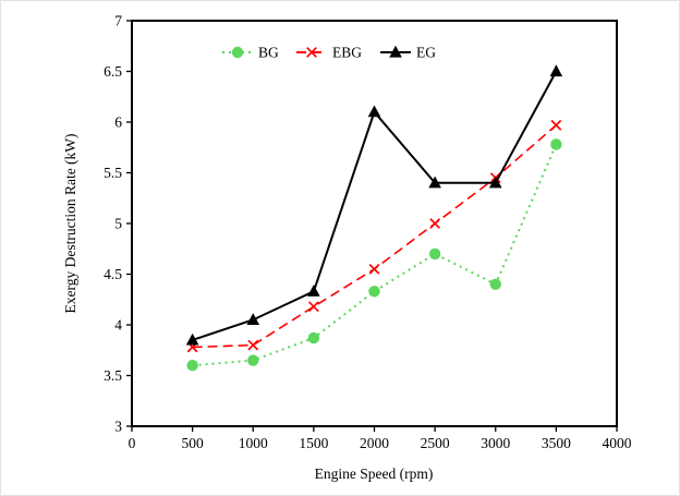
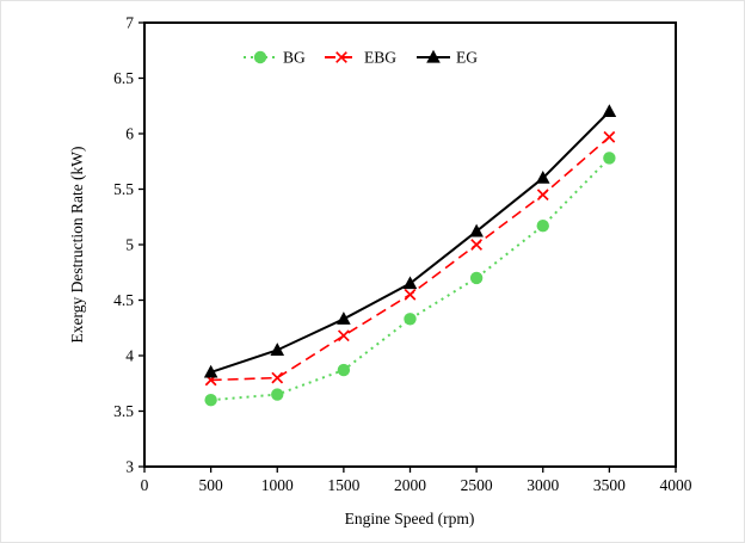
EG/2000: 6.1 -> 4.7
EG/2500: 5.4 -> 5.1
BG/3000: 4.4 -> 5.2
EG/3000: 5.4 -> 5.6
EG/3500: 6.5 -> 6.2
